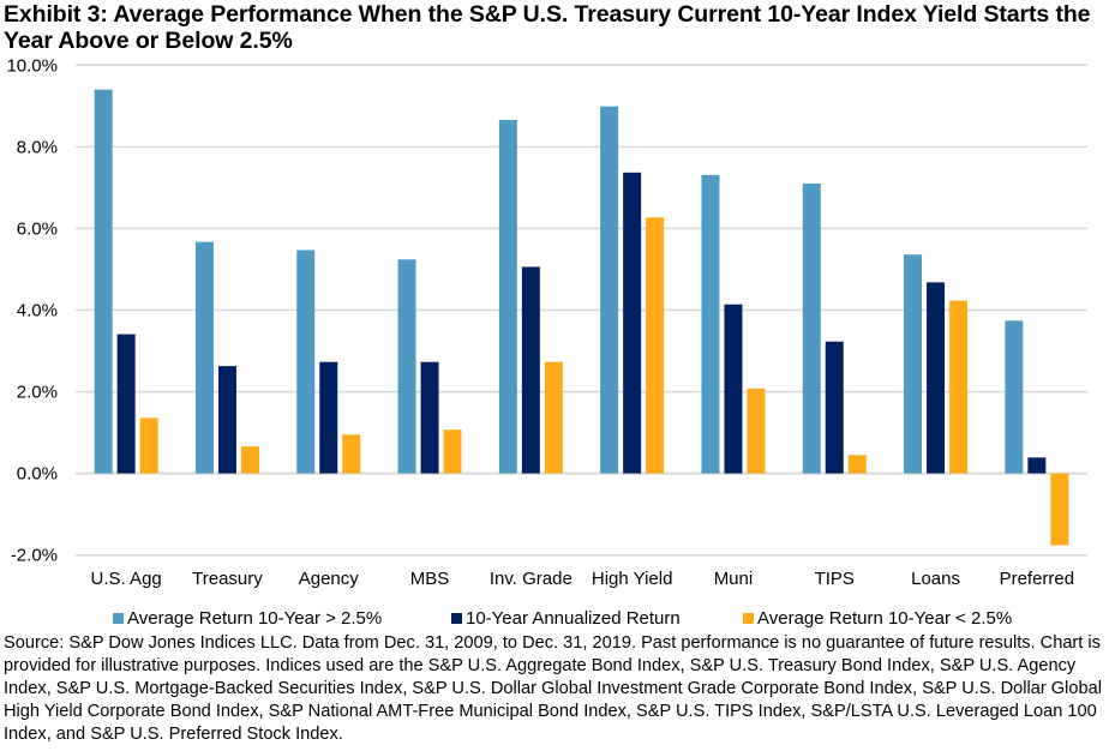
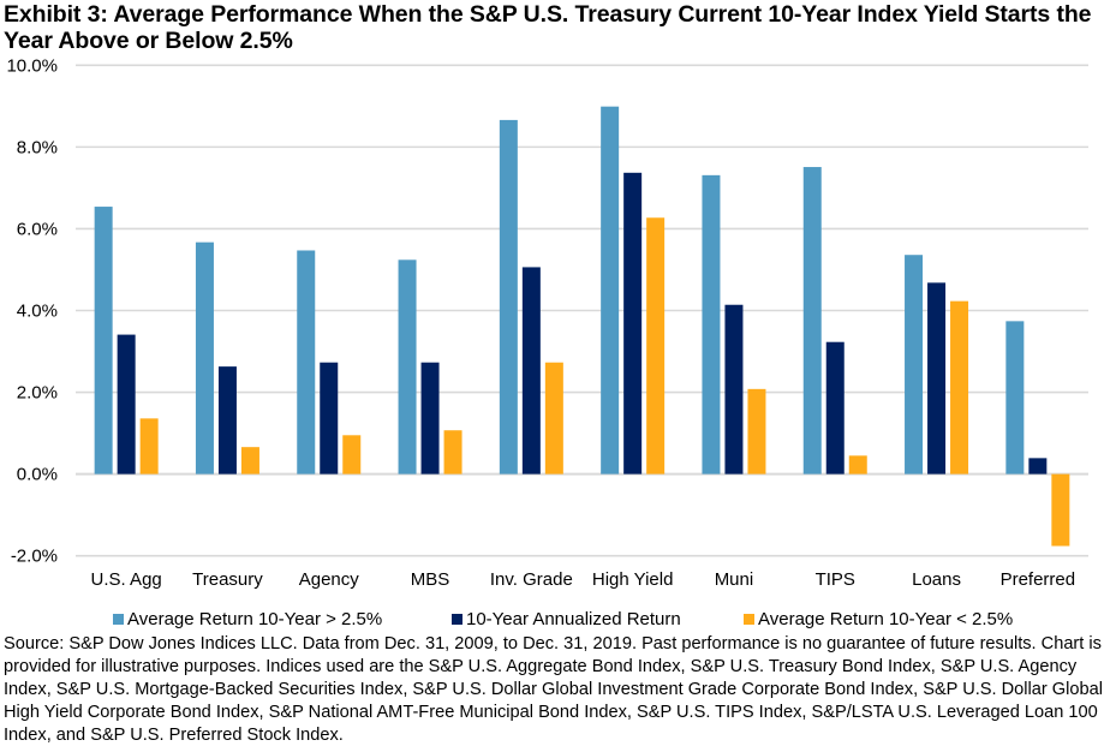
Average Return 10-Year > 2.5%/U.S. Agg: 9.4% -> 6.5%
Average Return 10-Year > 2.5%/TIPS: 7.1% -> 7.5%
